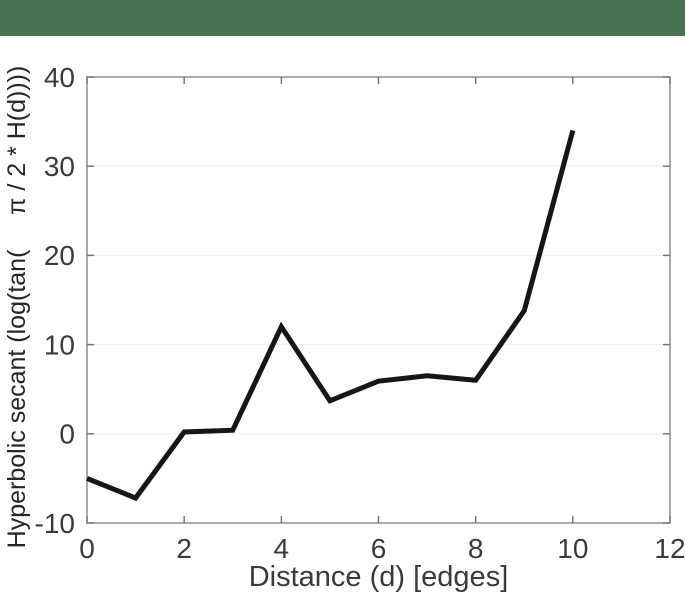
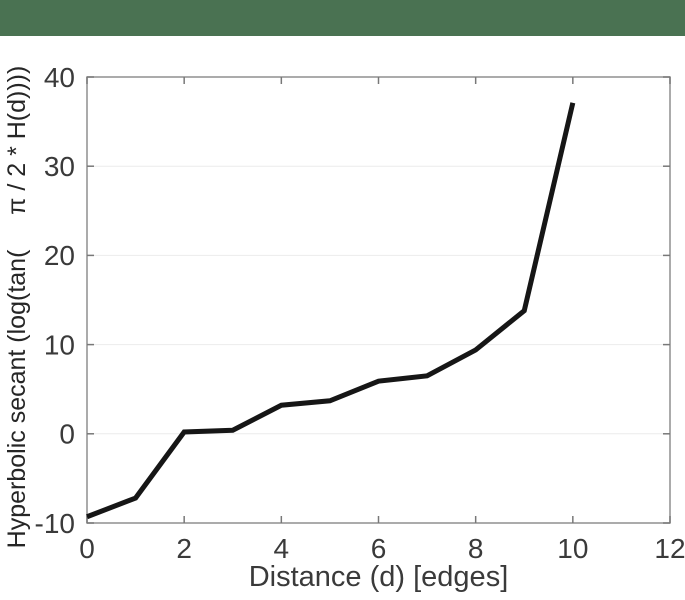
0: -5 -> -9
4: 12 -> 3
8: 6 -> 9
10: 34 -> 37
